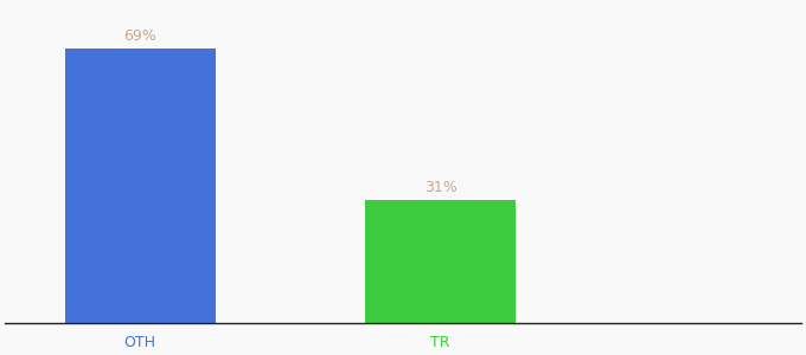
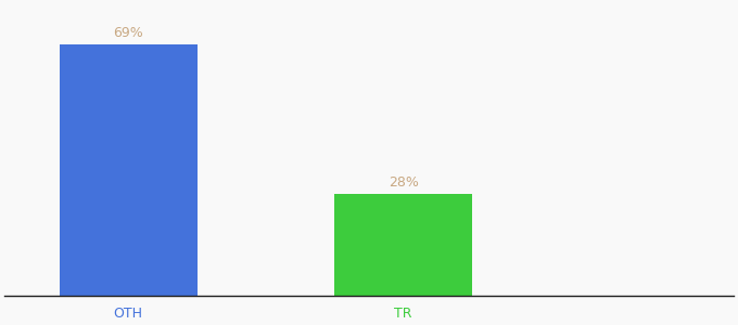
TR: 31% -> 28%
